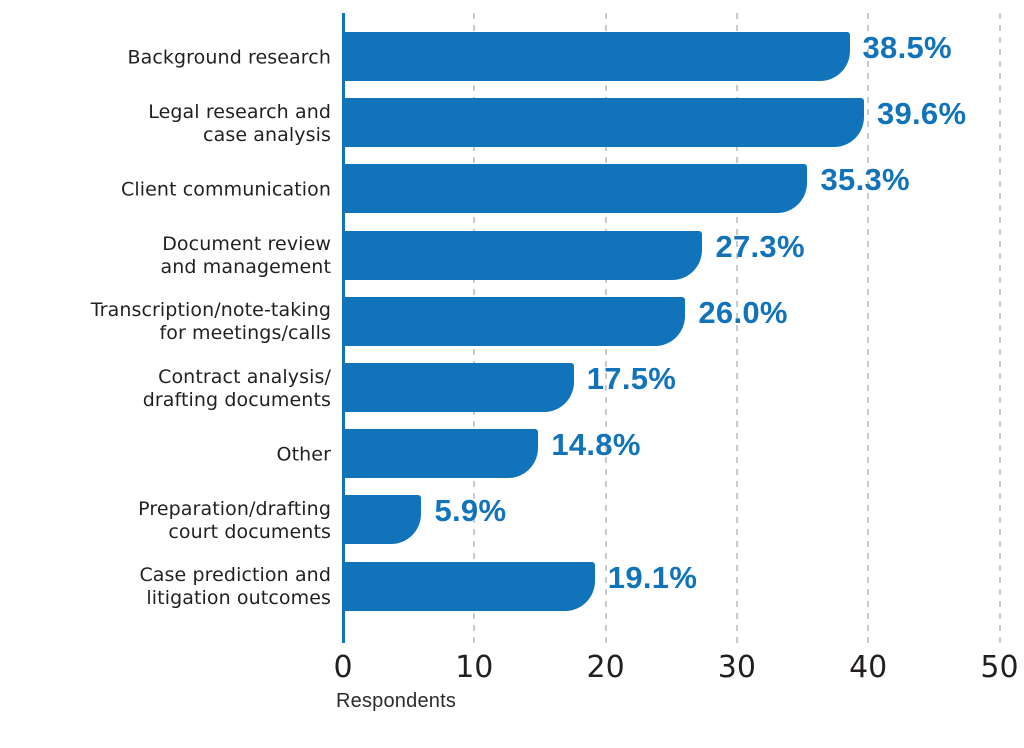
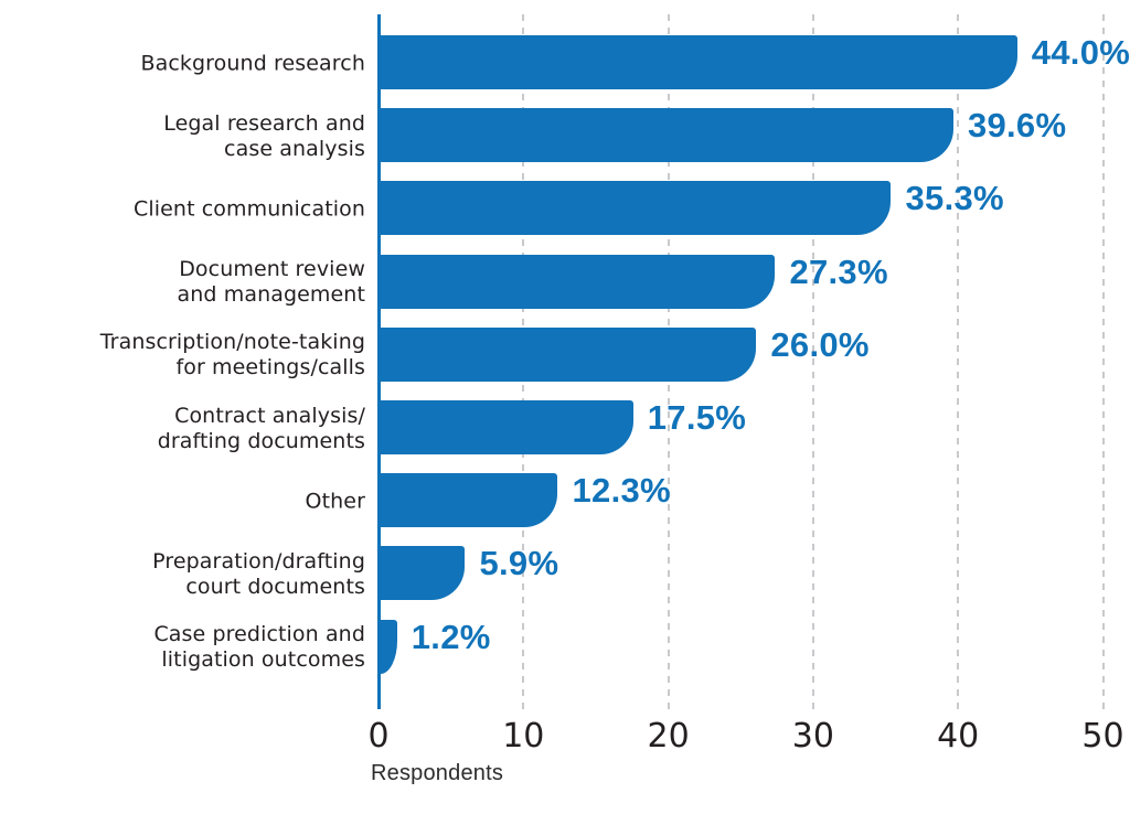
Background research: 38.5% -> 44.0%
Other: 14.8% -> 12.3%
Case prediction and litigation outcomes: 19.1% -> 1.2%
